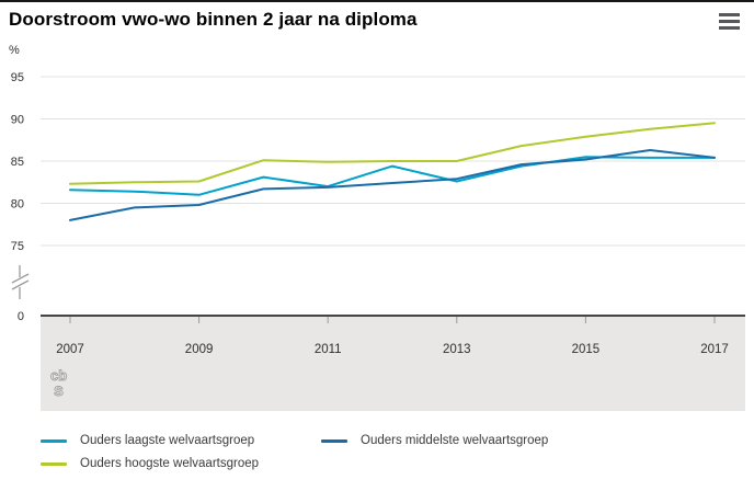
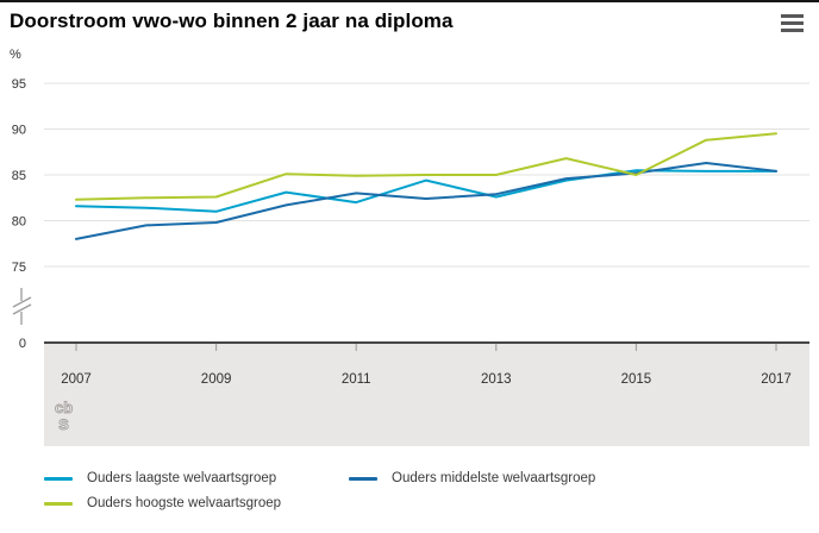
Ouders middelste welvaartsgroep/2011: 82 -> 83
Ouders hoogste welvaartsgroep/2015: 88 -> 85
